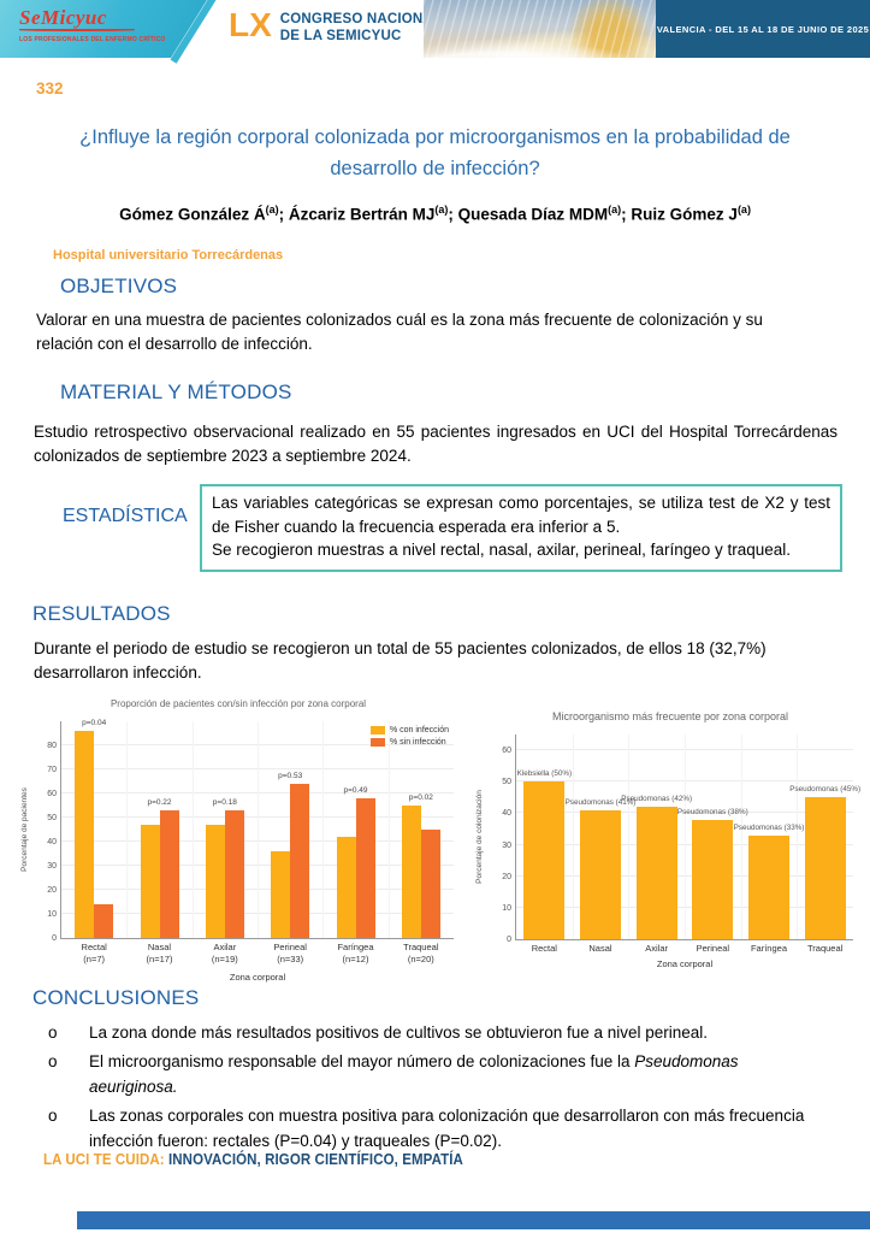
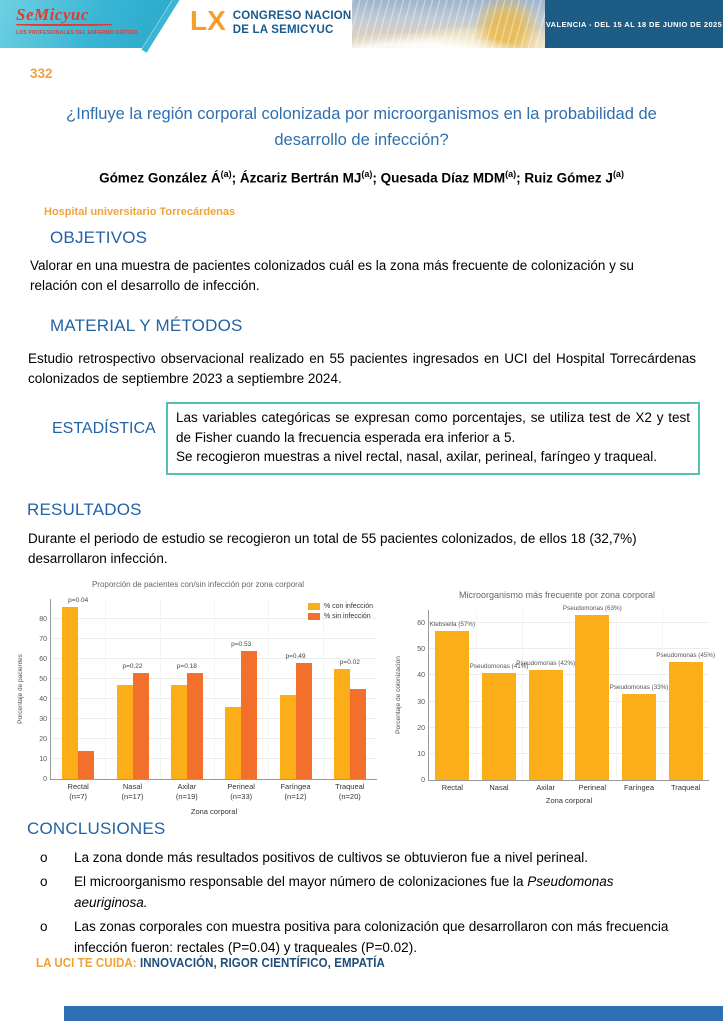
Microorganismo más frecuente por zona corporal/Rectal: 50% -> 57%
Microorganismo más frecuente por zona corporal/Perineal: 38% -> 63%
